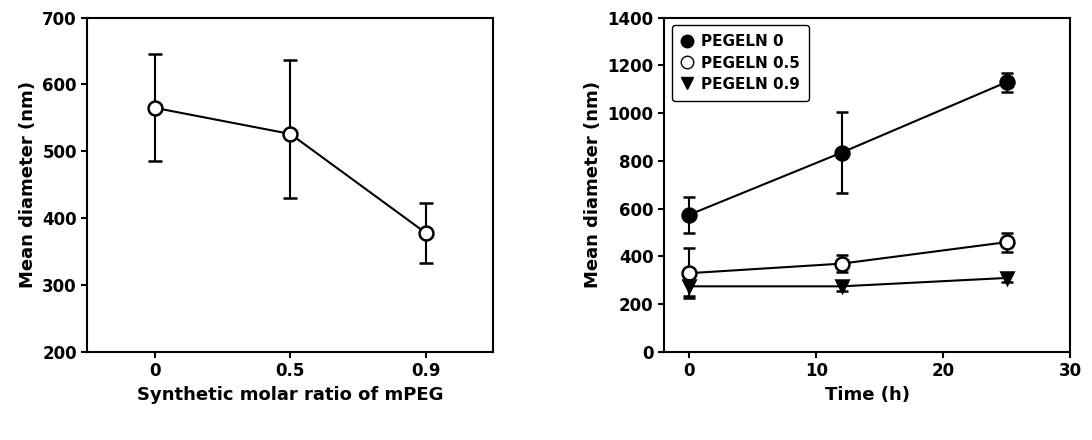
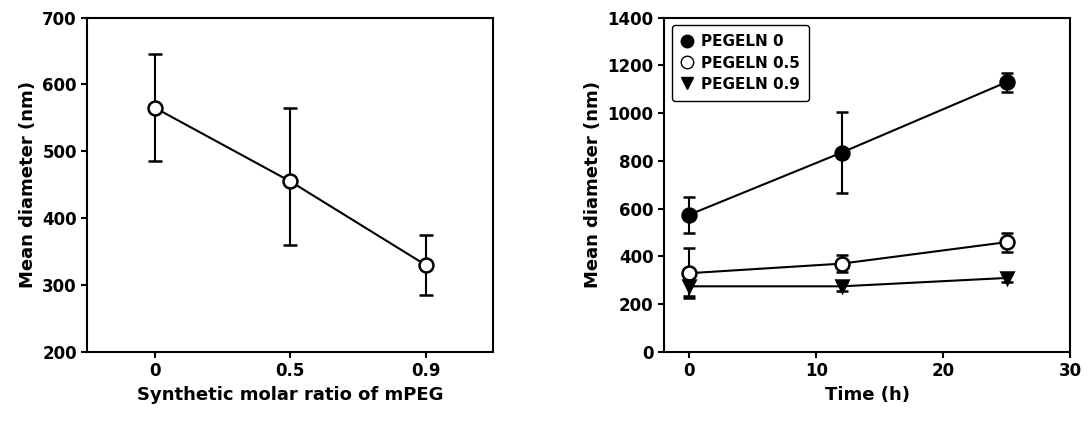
0.5: 526 -> 455
0.9: 378 -> 330
